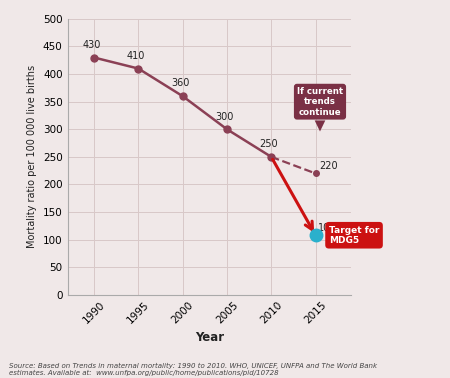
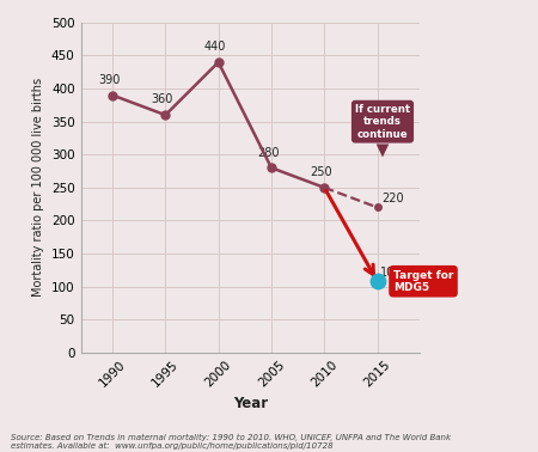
1990: 430 -> 390
1995: 410 -> 360
2000: 360 -> 440
2005: 300 -> 280
